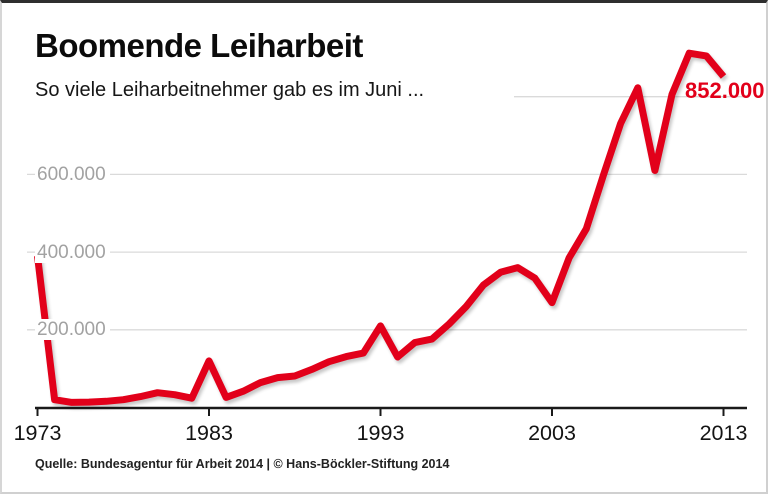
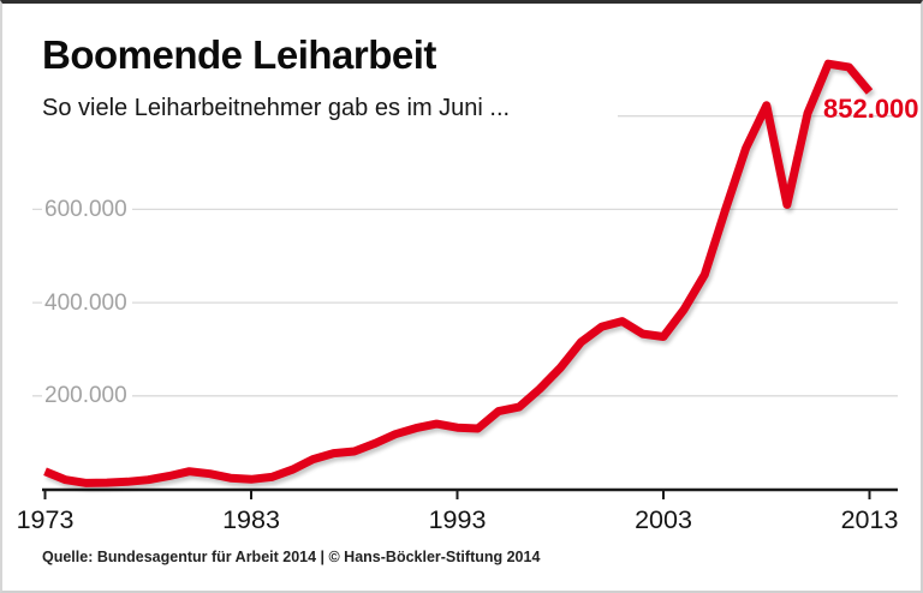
1973: 390000 -> 40000
1983: 120000 -> 20000
1993: 210000 -> 130000
2003: 270000 -> 330000
